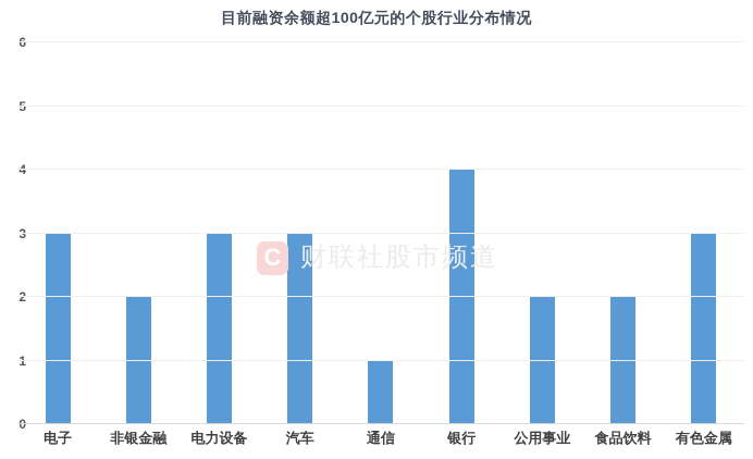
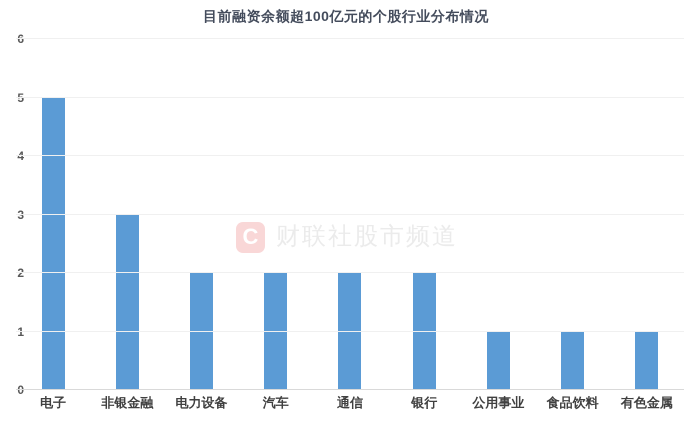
电子: 3 -> 5
非银金融: 2 -> 3
电力设备: 3 -> 2
汽车: 3 -> 2
通信: 1 -> 2
银行: 4 -> 2
公用事业: 2 -> 1
食品饮料: 2 -> 1
有色金属: 3 -> 1
